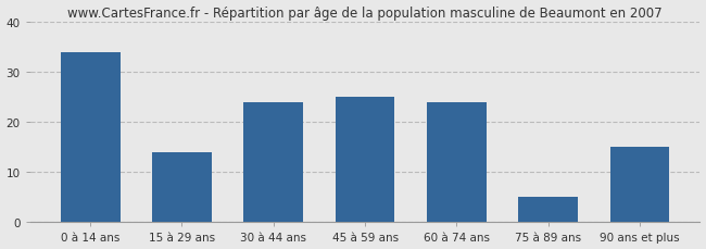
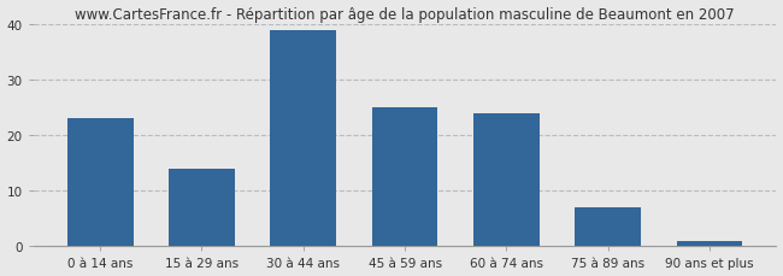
0 à 14 ans: 34 -> 23
30 à 44 ans: 24 -> 39
75 à 89 ans: 5 -> 7
90 ans et plus: 15 -> 1
